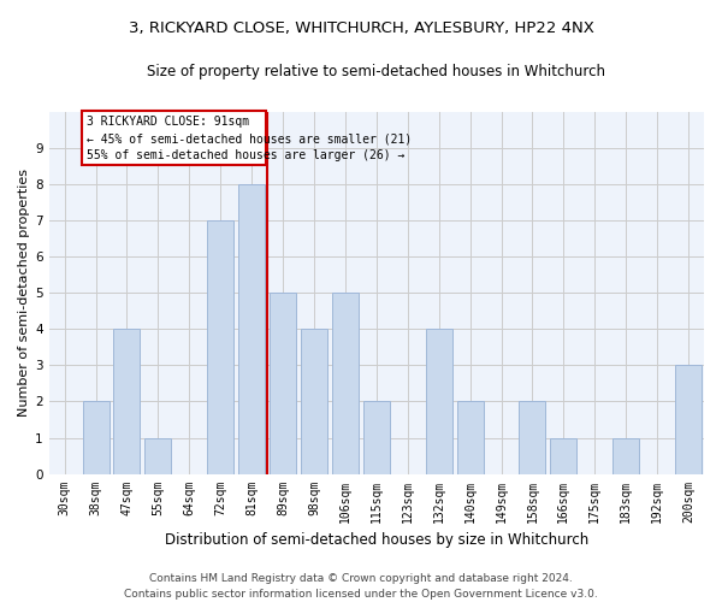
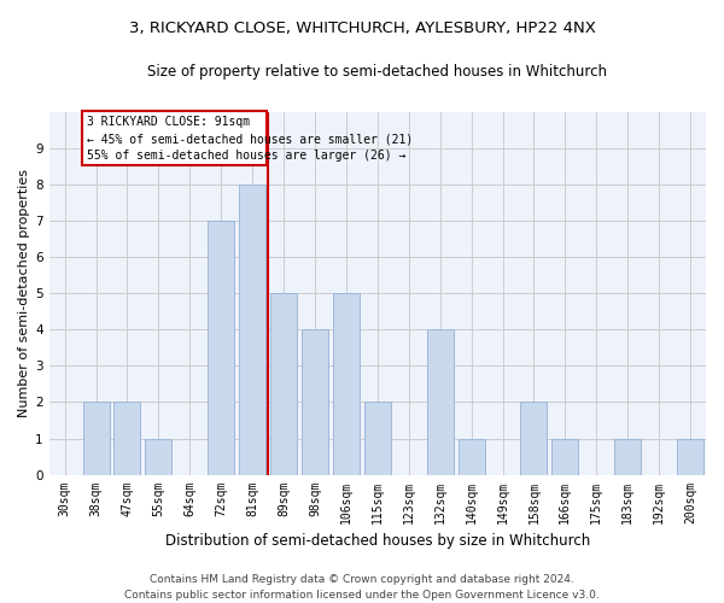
47sqm: 4 -> 2
140sqm: 2 -> 1
200sqm: 3 -> 1
